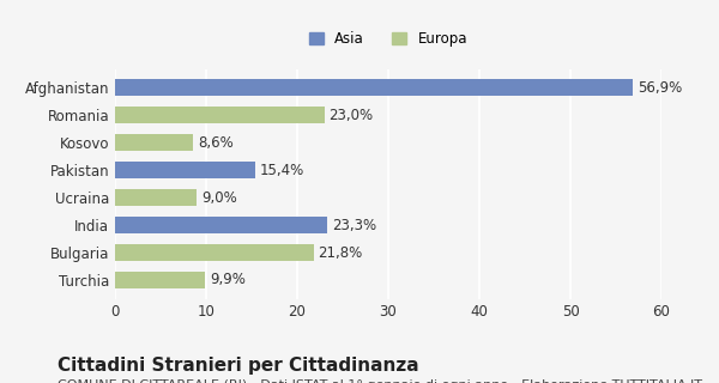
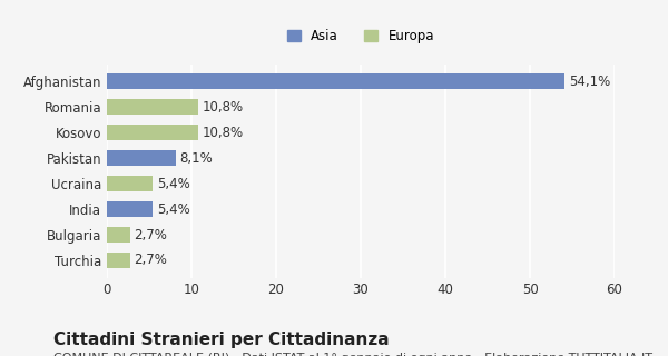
Afghanistan: 56,9% -> 54,1%
Romania: 23,0% -> 10,8%
Kosovo: 8,6% -> 10,8%
Pakistan: 15,4% -> 8,1%
Ucraina: 9,0% -> 5,4%
India: 23,3% -> 5,4%
Bulgaria: 21,8% -> 2,7%
Turchia: 9,9% -> 2,7%
